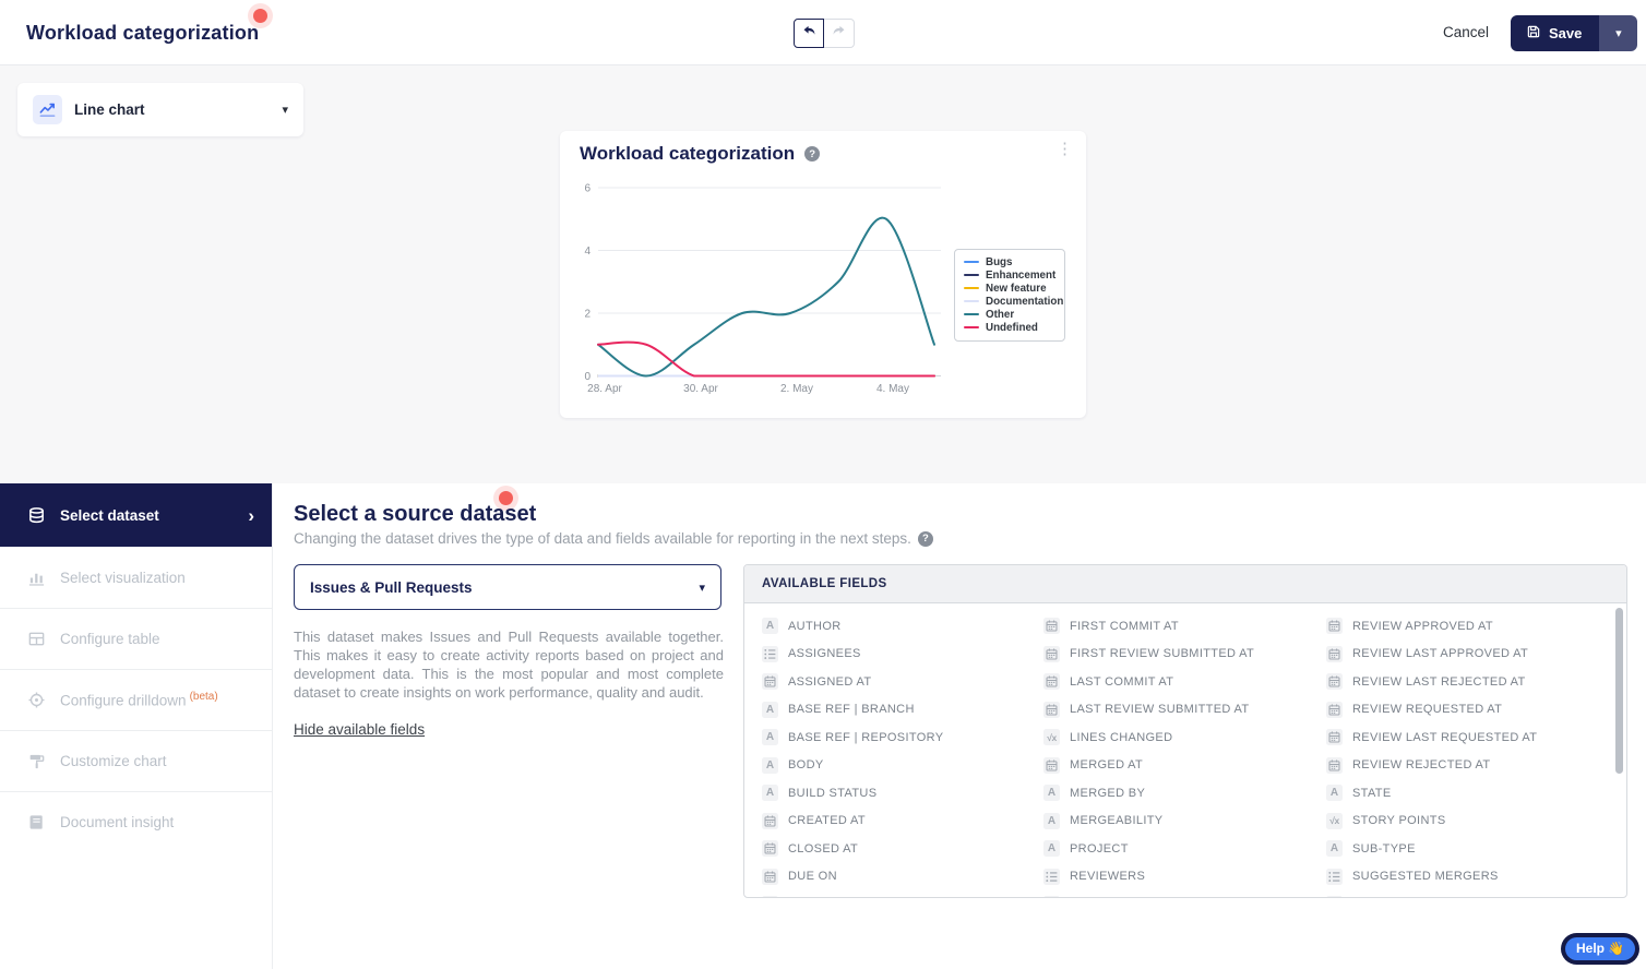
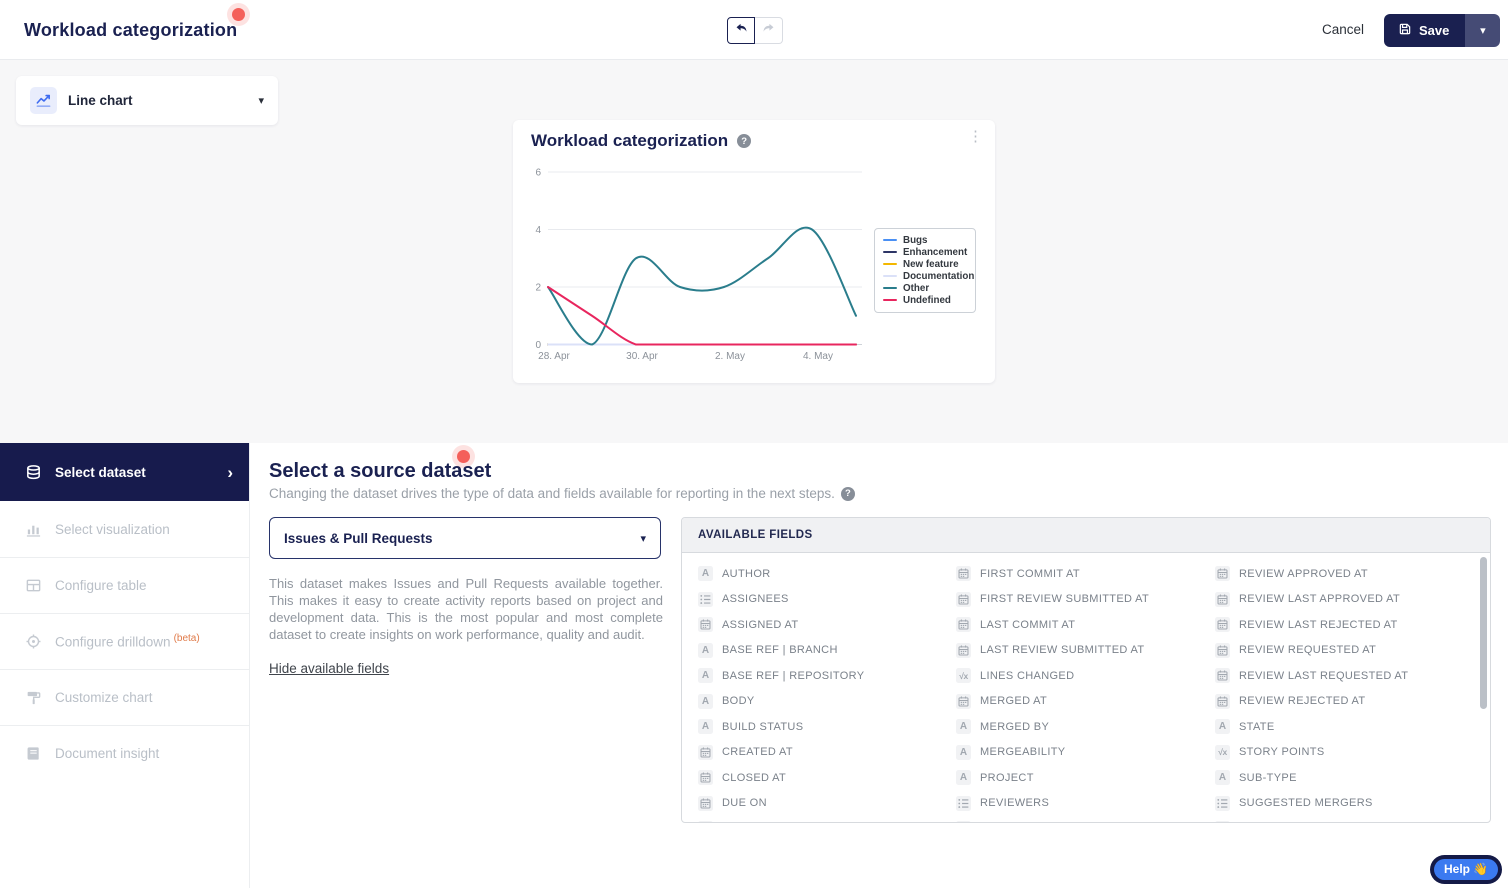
Other/28. Apr: 1 -> 2
Undefined/28. Apr: 1 -> 2
Other/30. Apr: 1 -> 3
Other/4. May: 5 -> 4
